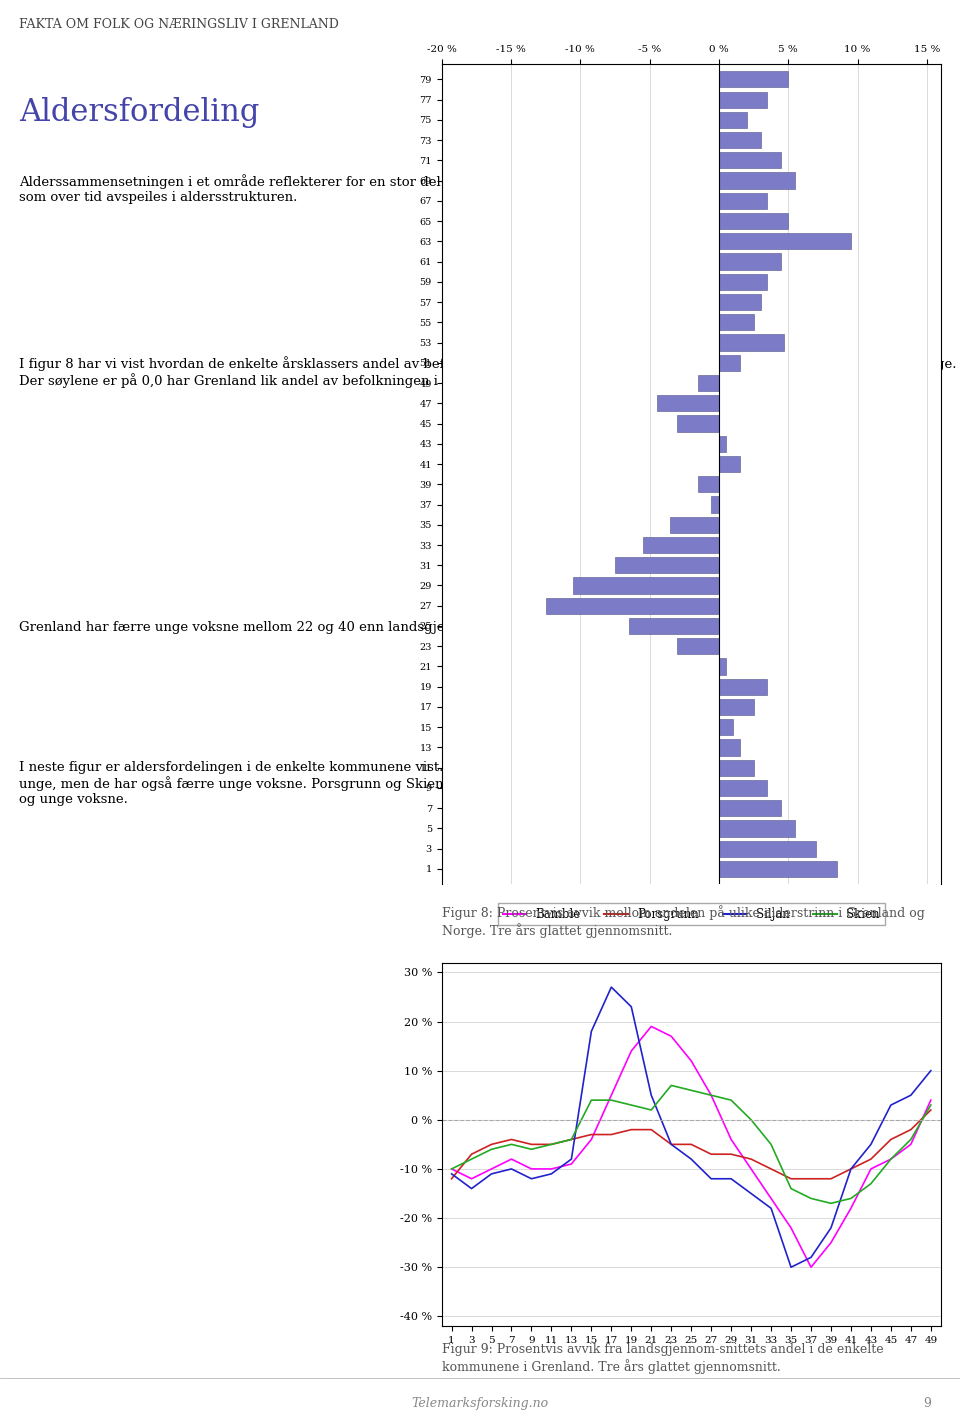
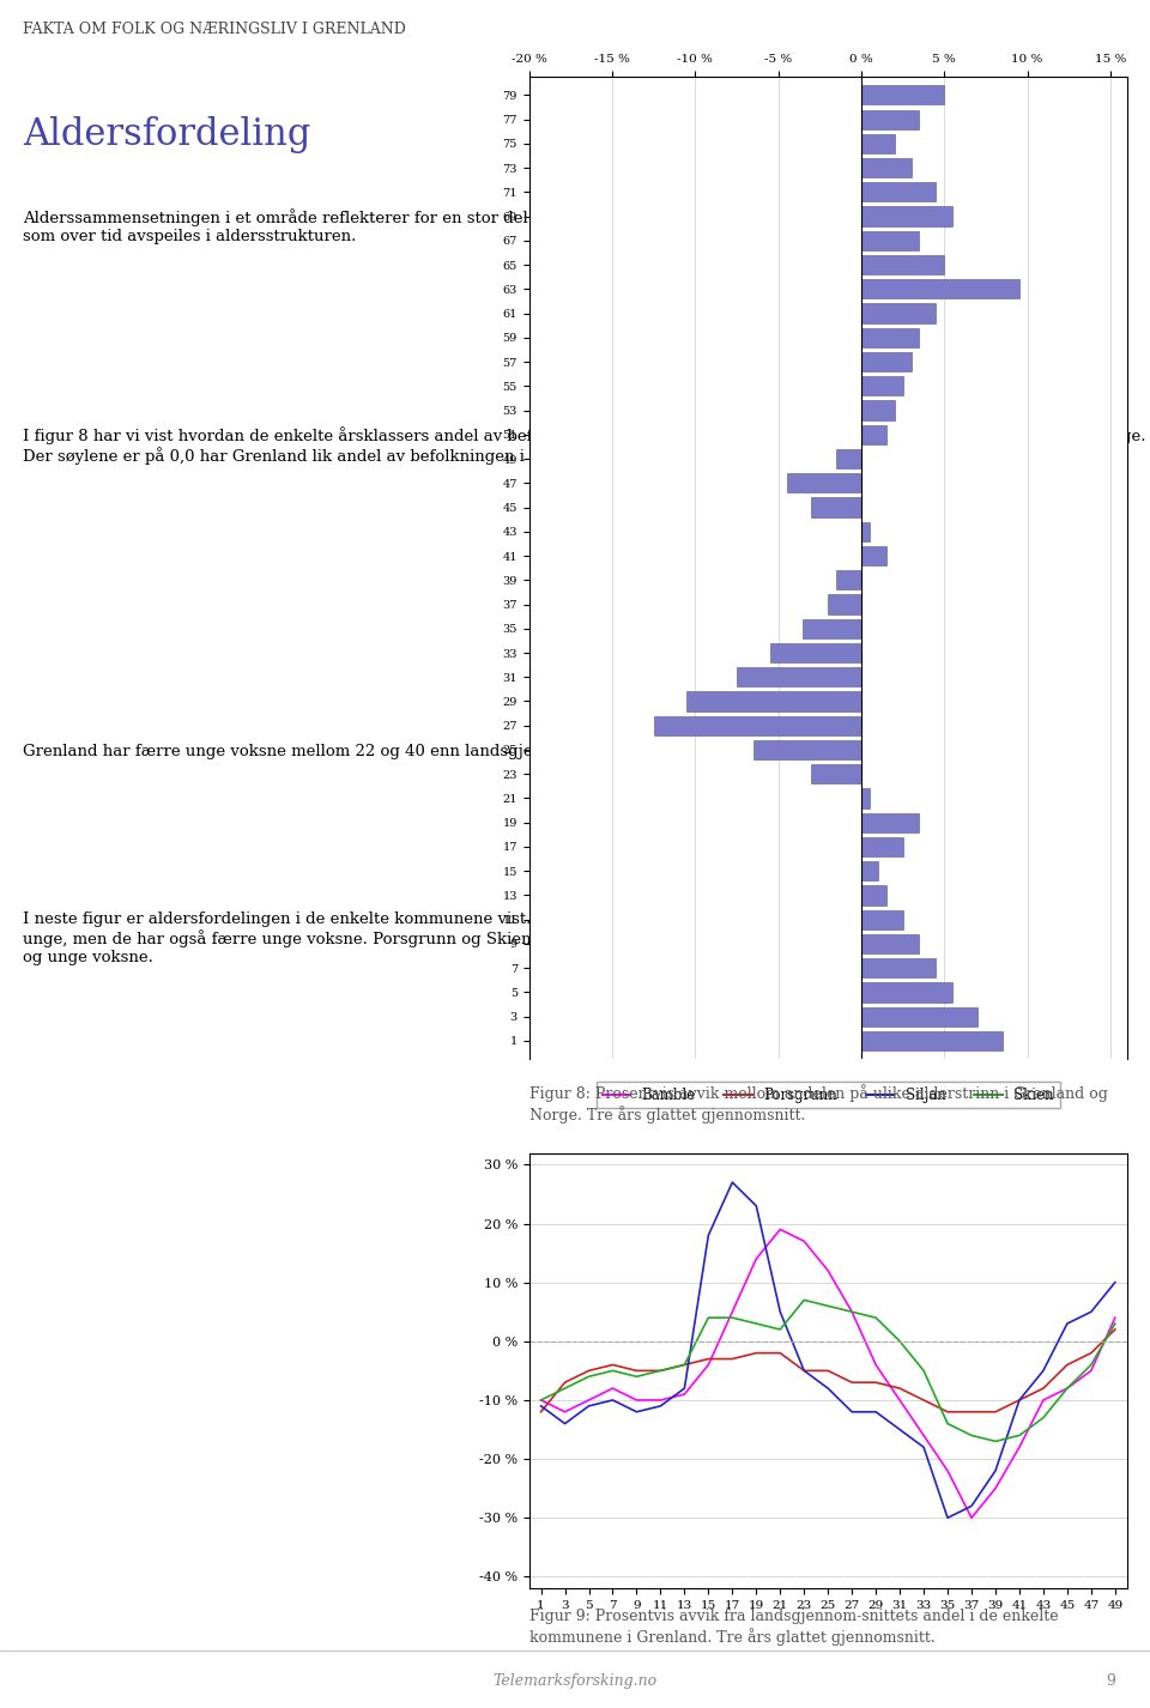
53: 4.7 % -> 2.0 %
37: -0.6 % -> -2.0 %
